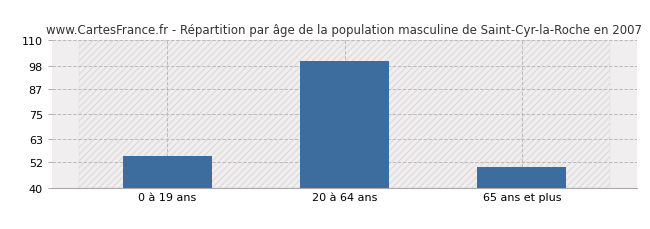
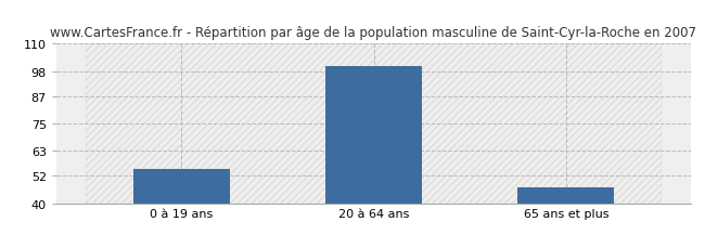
65 ans et plus: 50 -> 47
